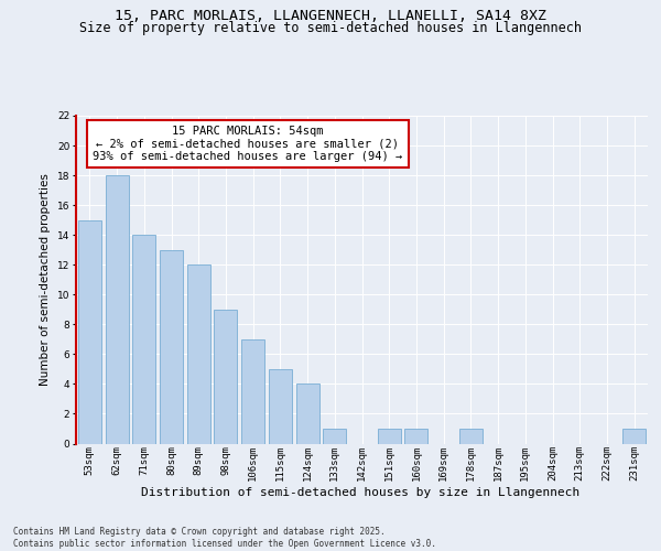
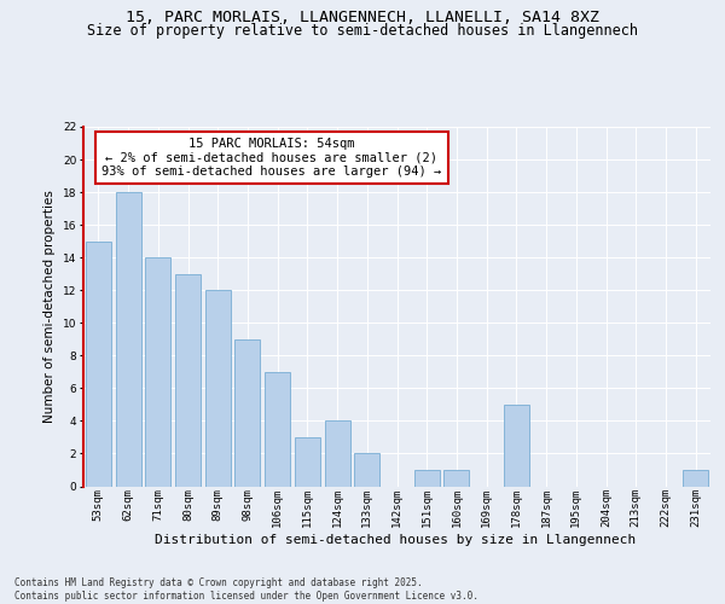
115sqm: 5 -> 3
133sqm: 1 -> 2
178sqm: 1 -> 5
